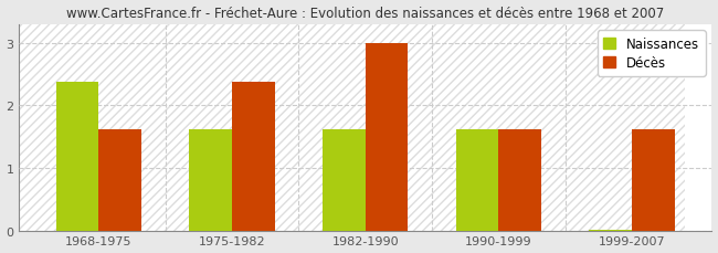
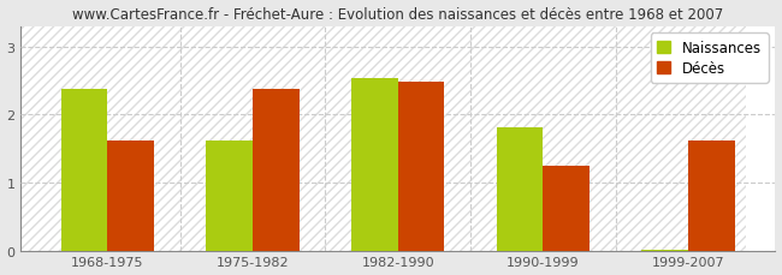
Naissances/1982-1990: 1.62 -> 2.54
Décès/1982-1990: 3.00 -> 2.48
Naissances/1990-1999: 1.62 -> 1.82
Décès/1990-1999: 1.62 -> 1.26
